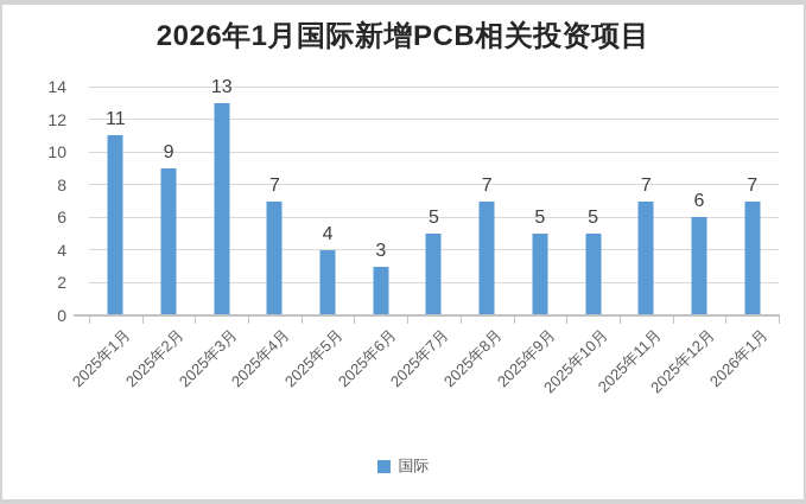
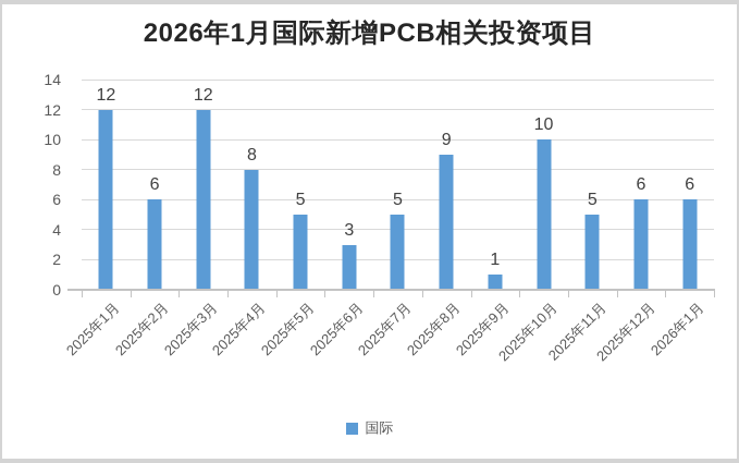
2025年1月: 11 -> 12
2025年2月: 9 -> 6
2025年3月: 13 -> 12
2025年4月: 7 -> 8
2025年5月: 4 -> 5
2025年8月: 7 -> 9
2025年9月: 5 -> 1
2025年10月: 5 -> 10
2025年11月: 7 -> 5
2026年1月: 7 -> 6
